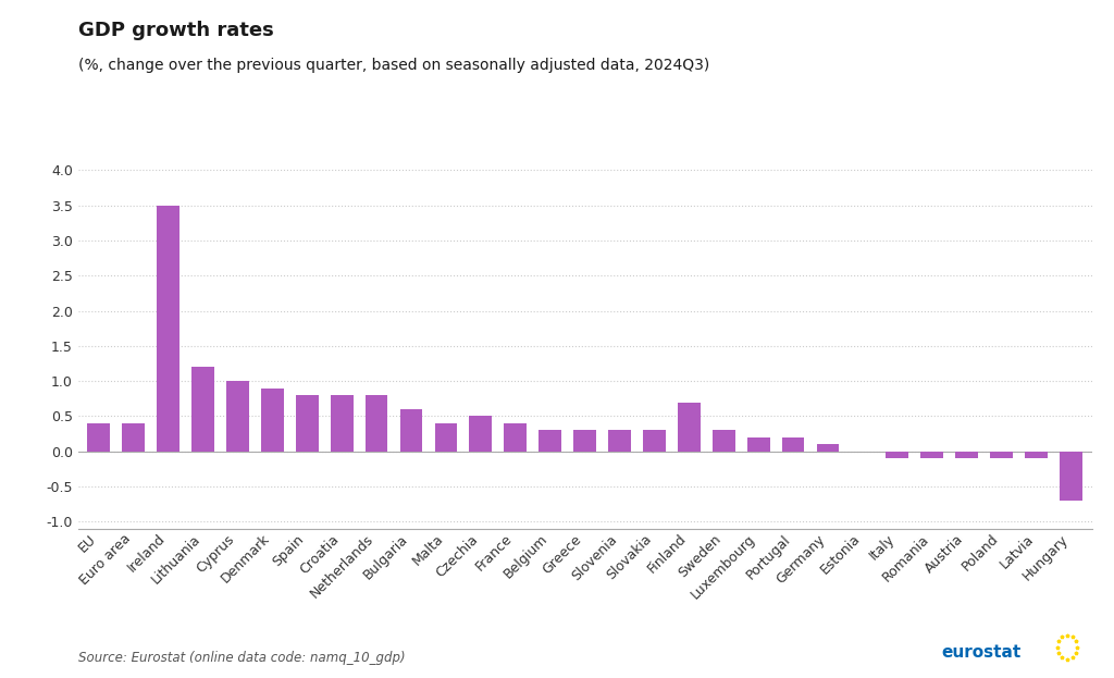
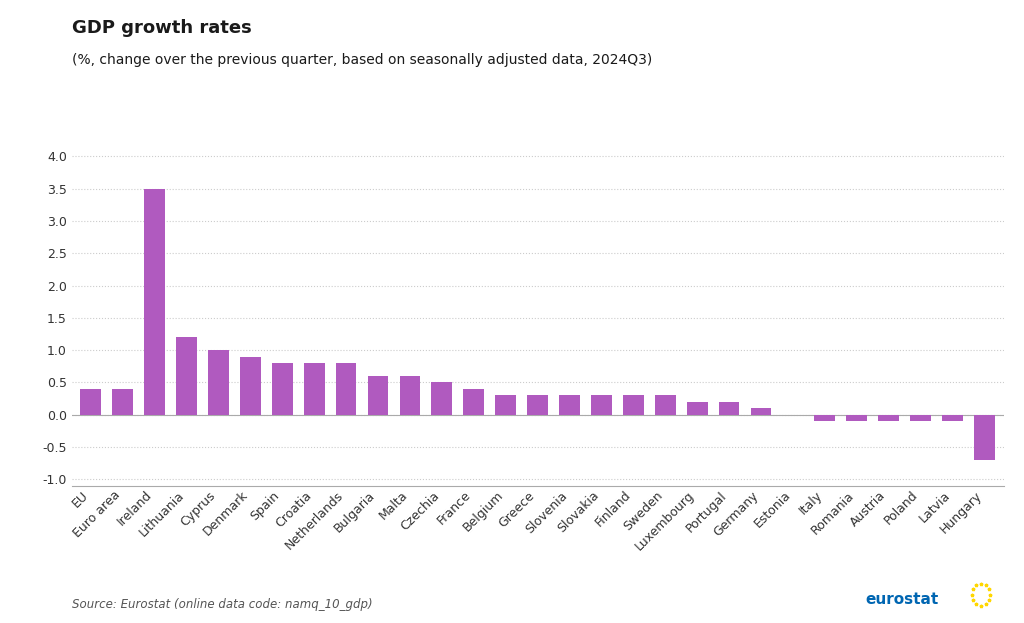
Malta: 0.4 -> 0.6
Finland: 0.7 -> 0.3
